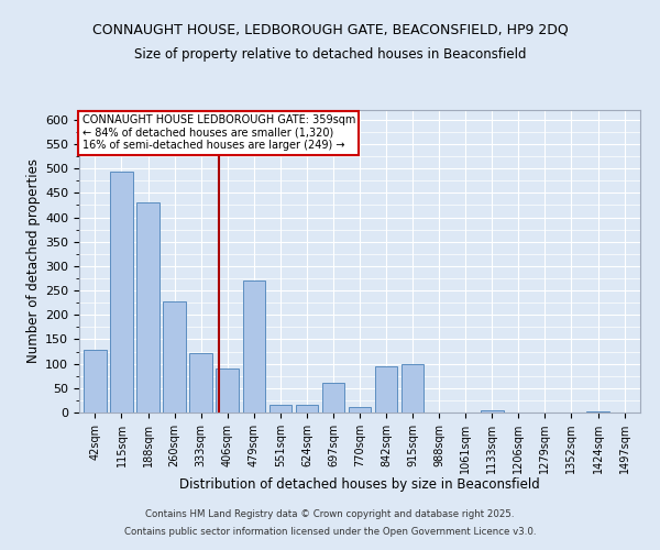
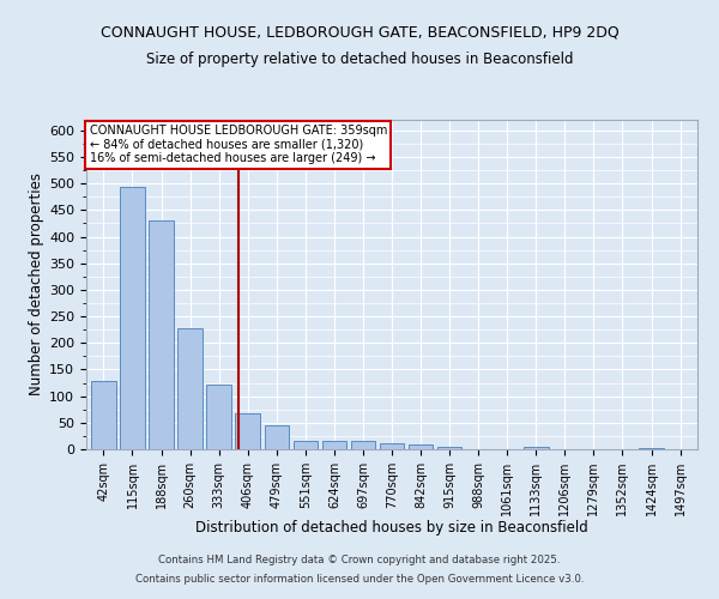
406sqm: 90 -> 68
479sqm: 270 -> 44
697sqm: 60 -> 15
842sqm: 95 -> 8
915sqm: 100 -> 5
